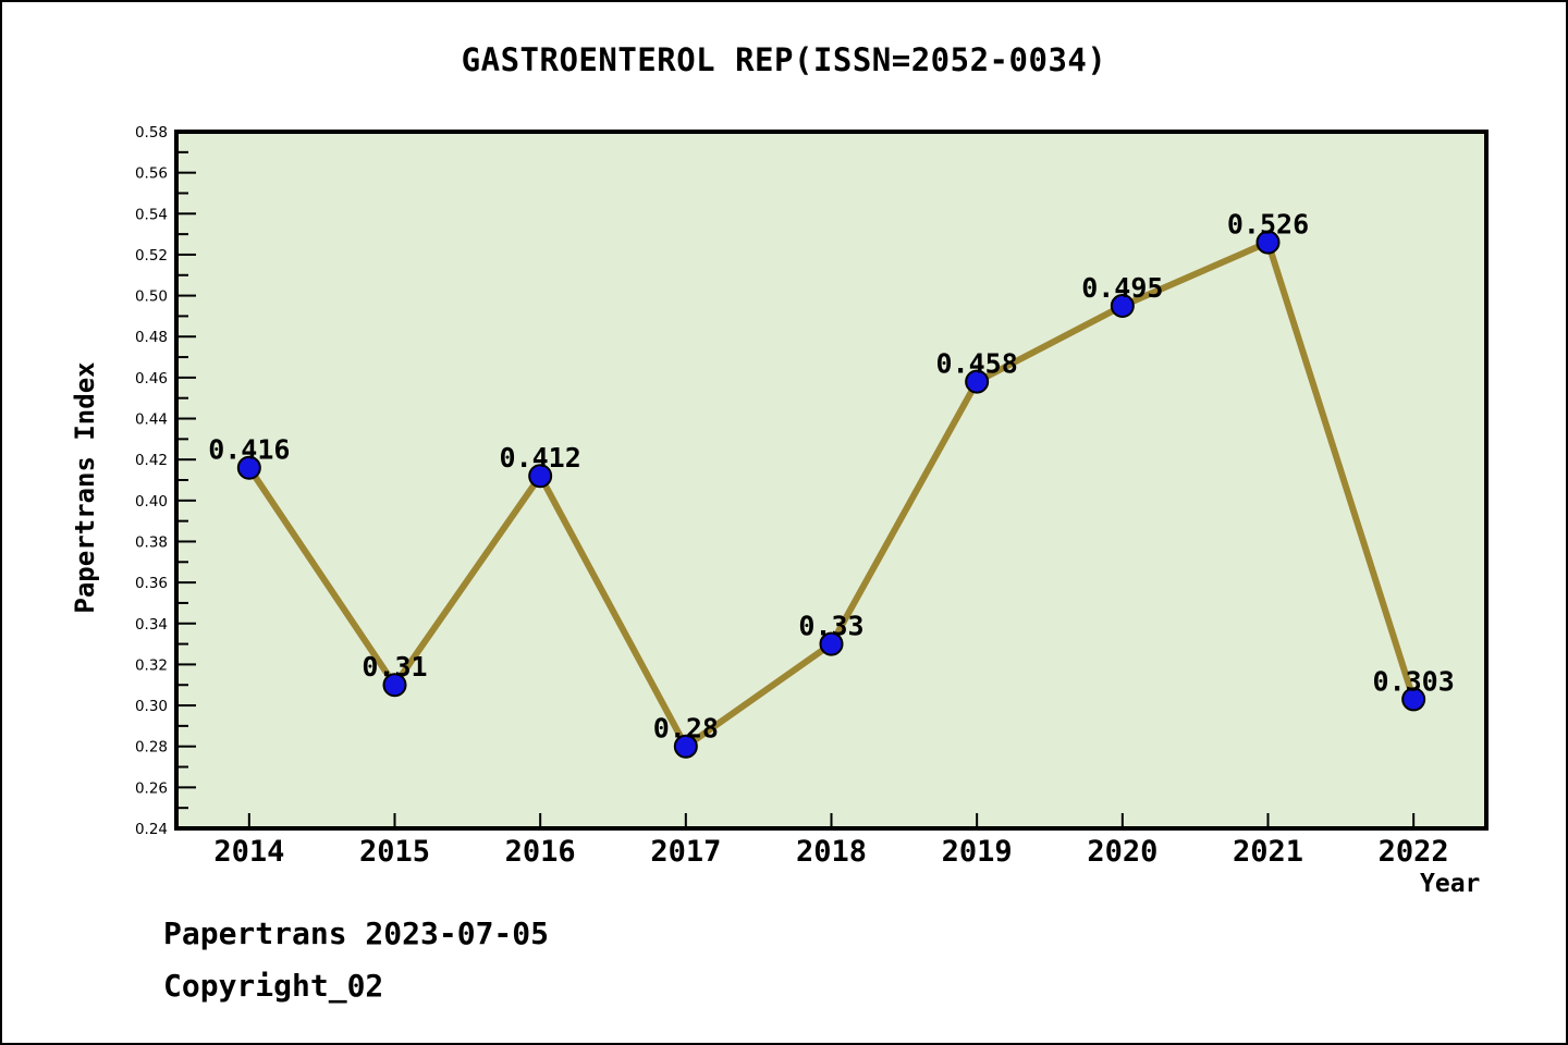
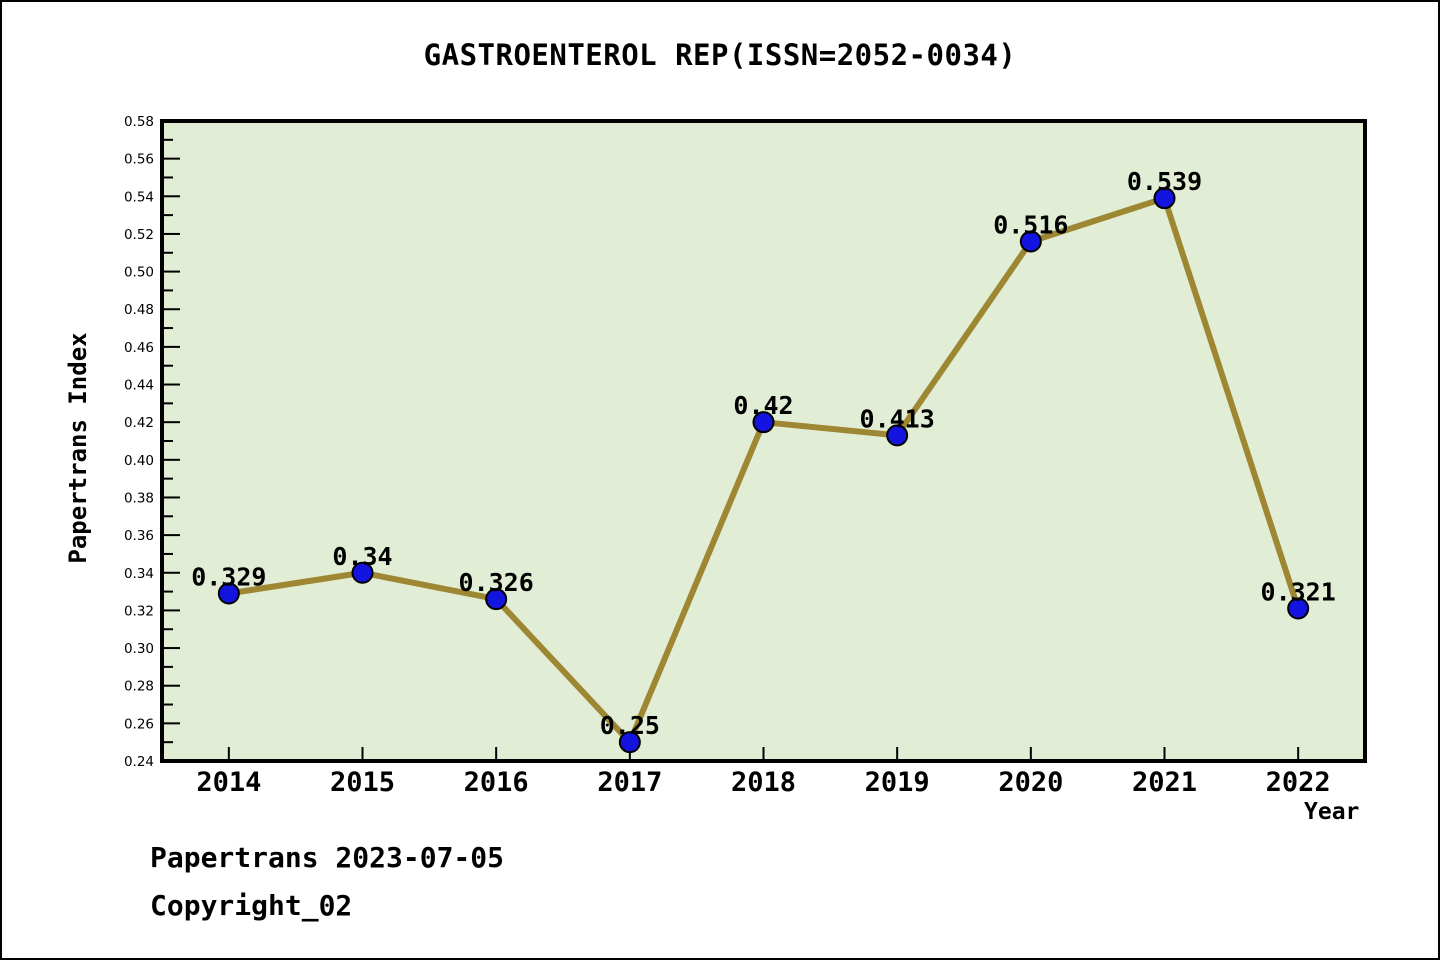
2014: 0.416 -> 0.329
2015: 0.31 -> 0.34
2016: 0.412 -> 0.326
2017: 0.28 -> 0.25
2018: 0.33 -> 0.42
2019: 0.458 -> 0.413
2020: 0.495 -> 0.516
2021: 0.526 -> 0.539
2022: 0.303 -> 0.321
